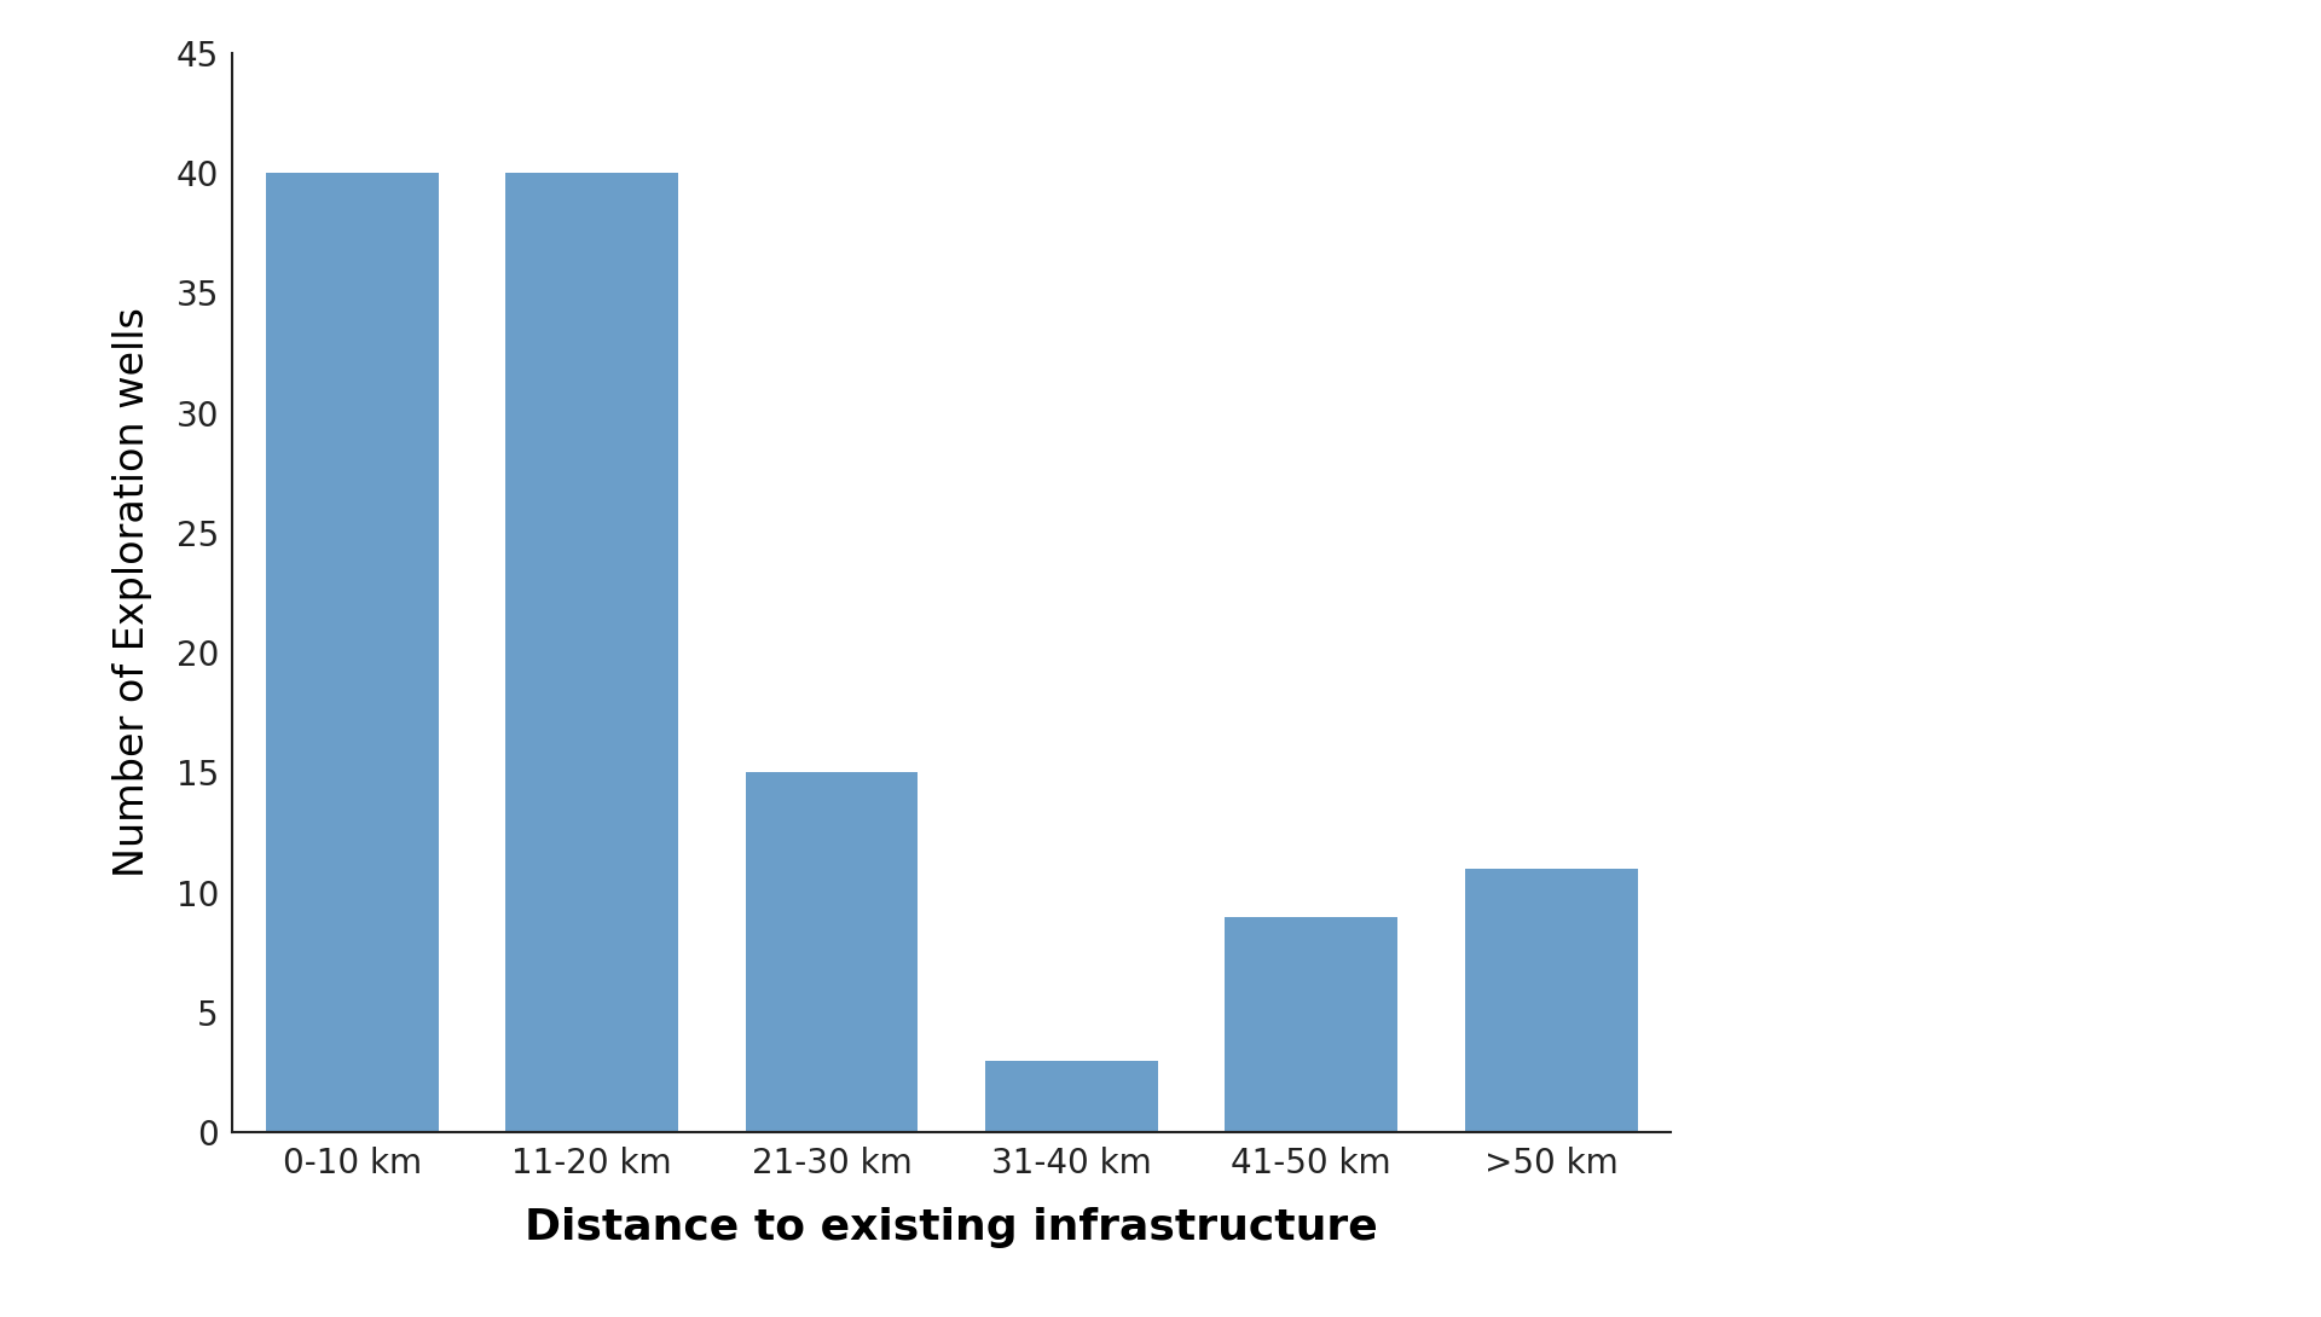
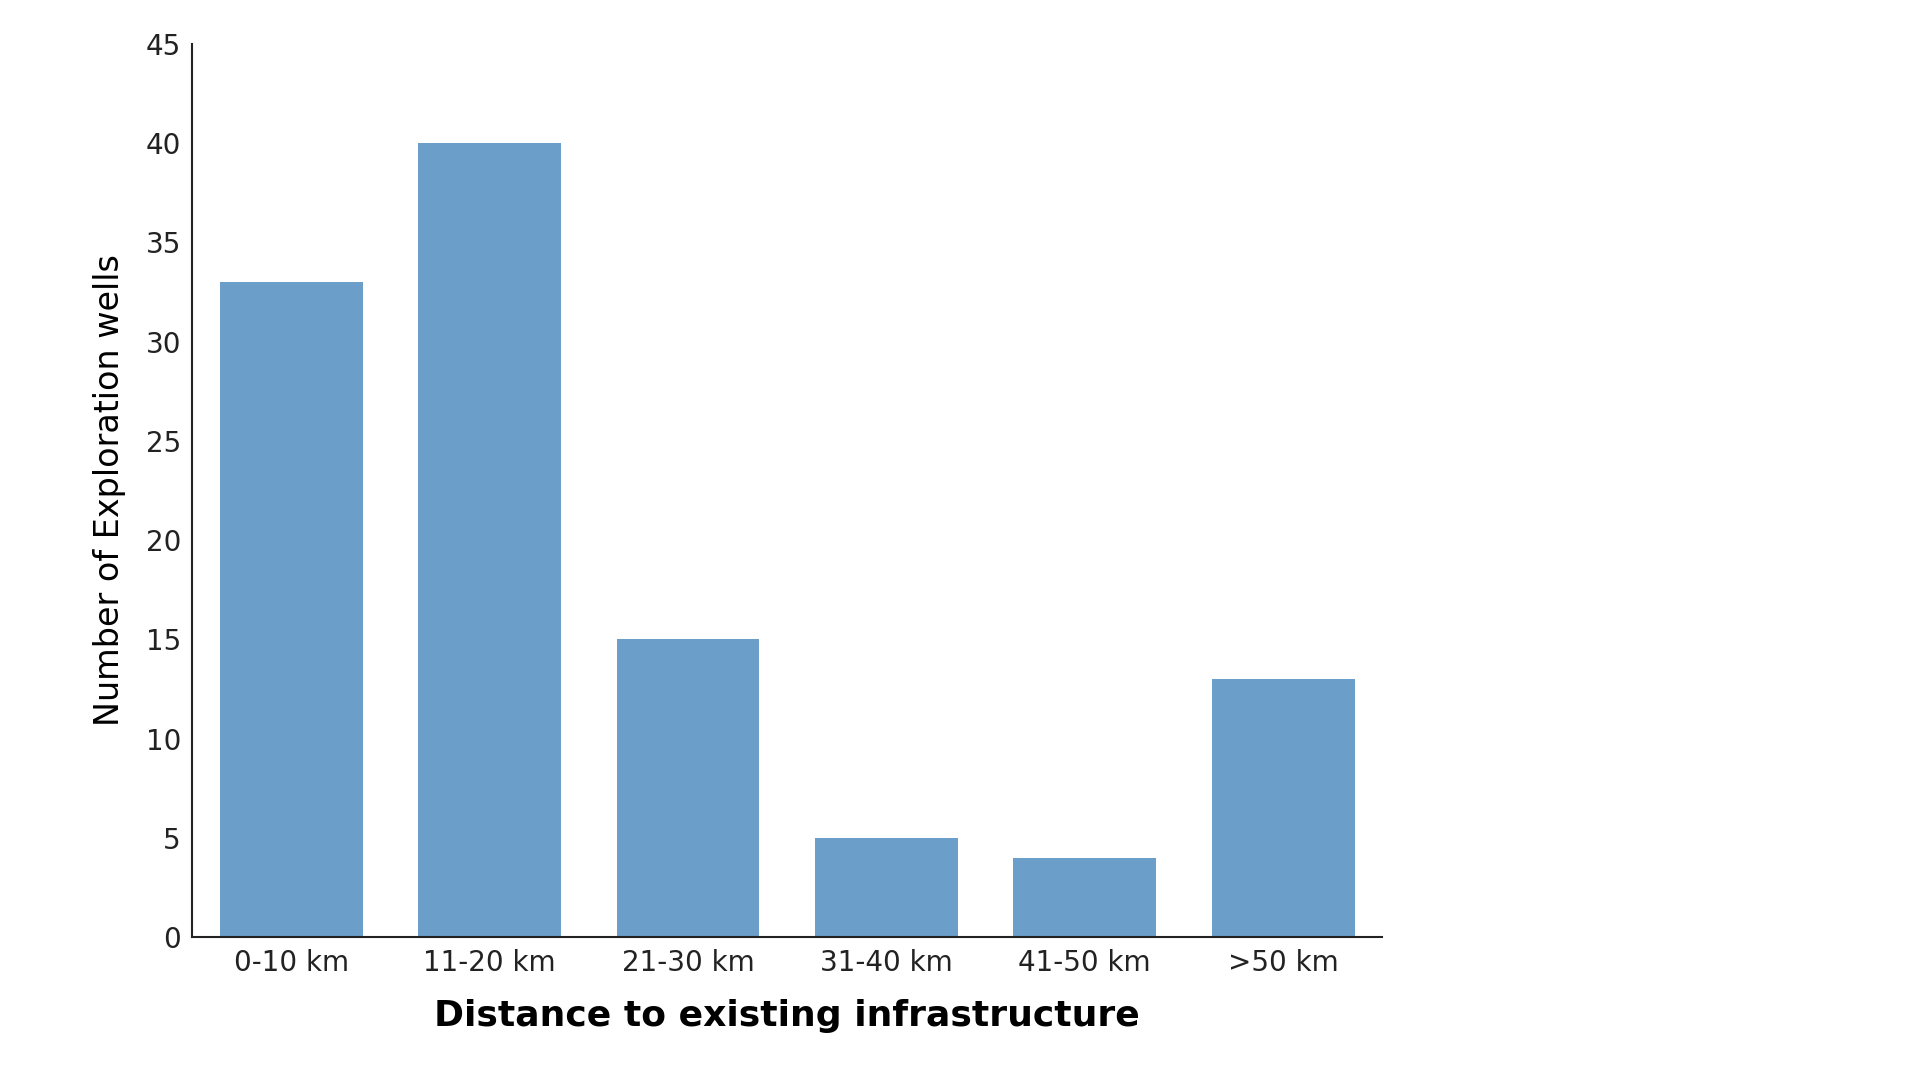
0-10 km: 40 -> 33
31-40 km: 3 -> 5
41-50 km: 9 -> 4
>50 km: 11 -> 13
